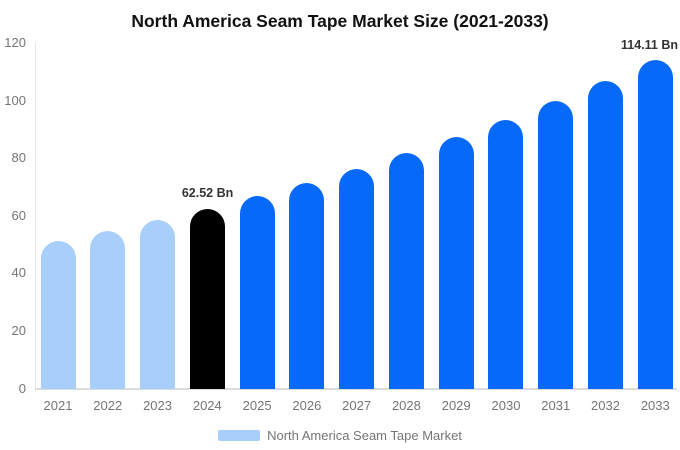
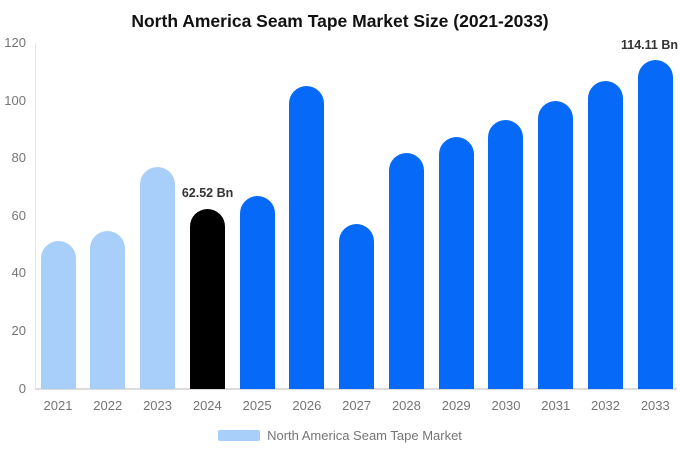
2023: 58 -> 77
2026: 71 -> 105
2027: 76 -> 57
